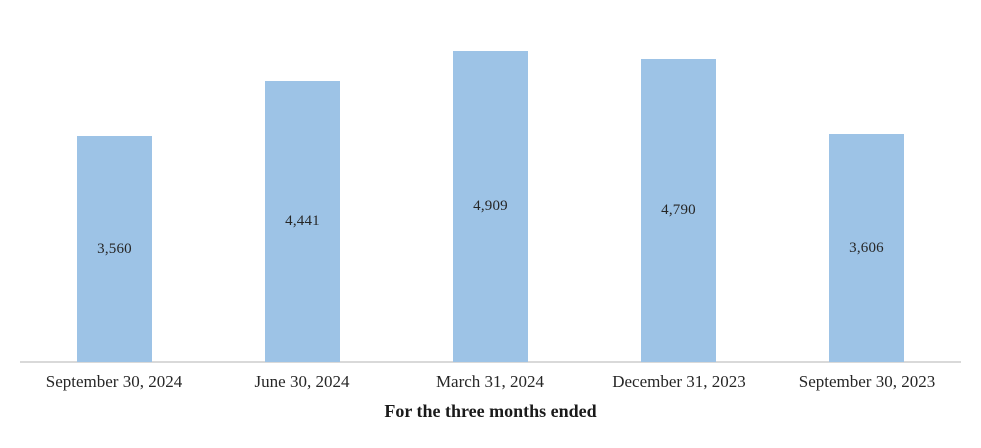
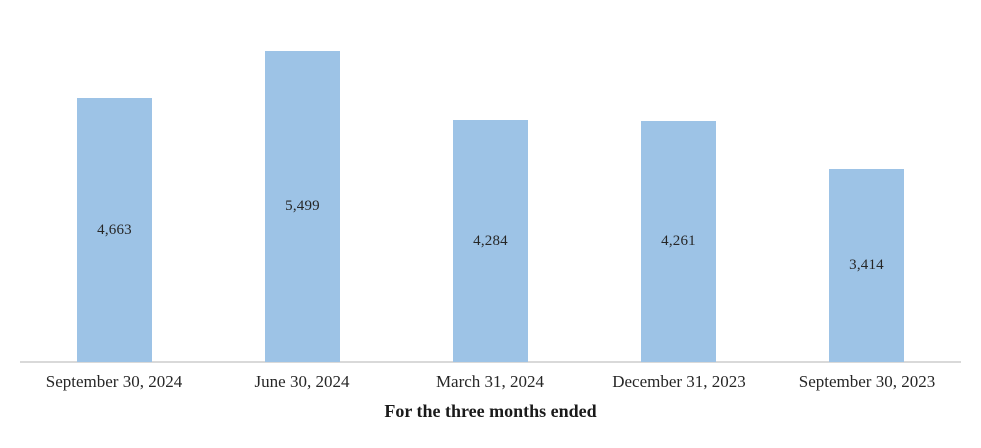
September 30, 2024: 3,560 -> 4,663
June 30, 2024: 4,441 -> 5,499
March 31, 2024: 4,909 -> 4,284
December 31, 2023: 4,790 -> 4,261
September 30, 2023: 3,606 -> 3,414
